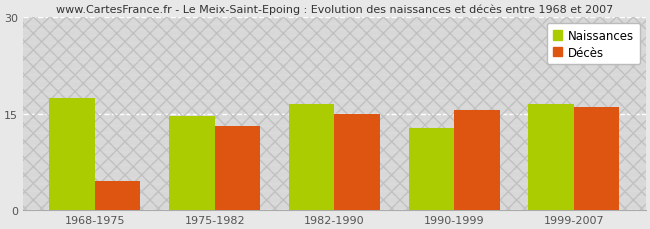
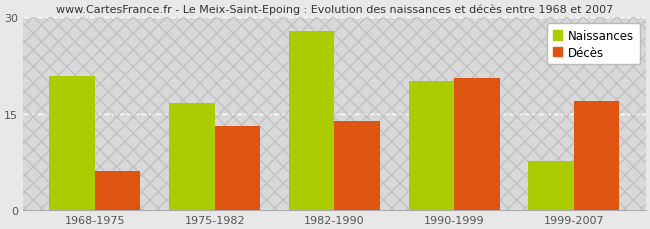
Naissances/1968-1975: 17.5 -> 20.8
Décès/1968-1975: 4.5 -> 6.0
Naissances/1975-1982: 14.7 -> 16.6
Naissances/1982-1990: 16.5 -> 27.8
Décès/1982-1990: 15.0 -> 13.8
Naissances/1990-1999: 12.7 -> 20.0
Décès/1990-1999: 15.5 -> 20.6
Naissances/1999-2007: 16.5 -> 7.6
Décès/1999-2007: 16.0 -> 17.0
